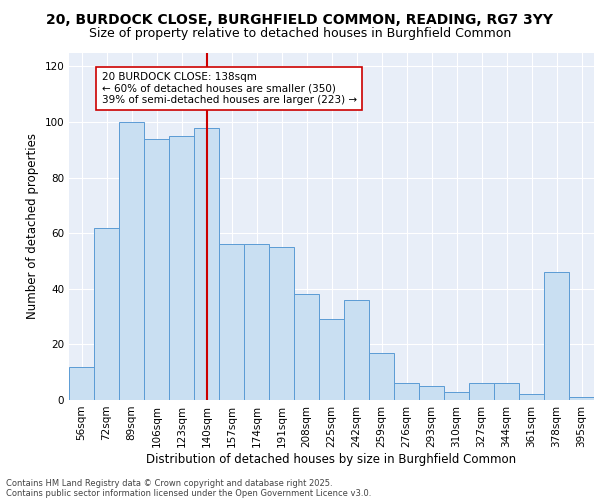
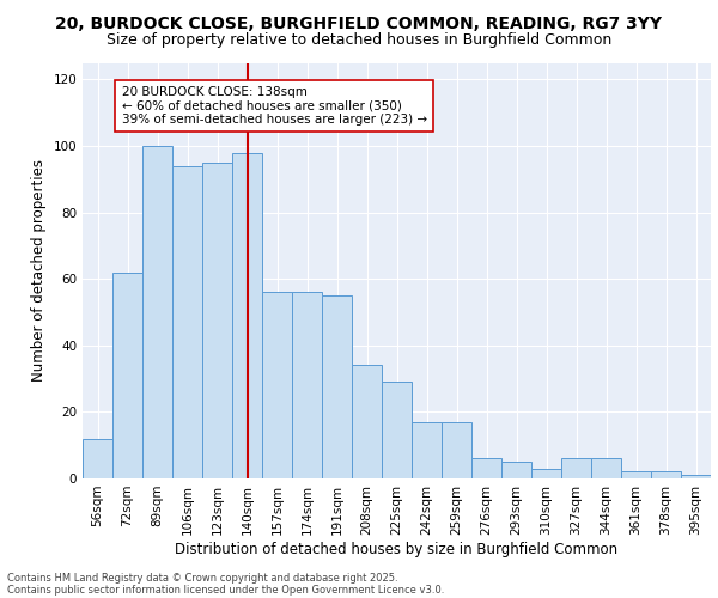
208sqm: 38 -> 34
242sqm: 36 -> 17
378sqm: 46 -> 2
